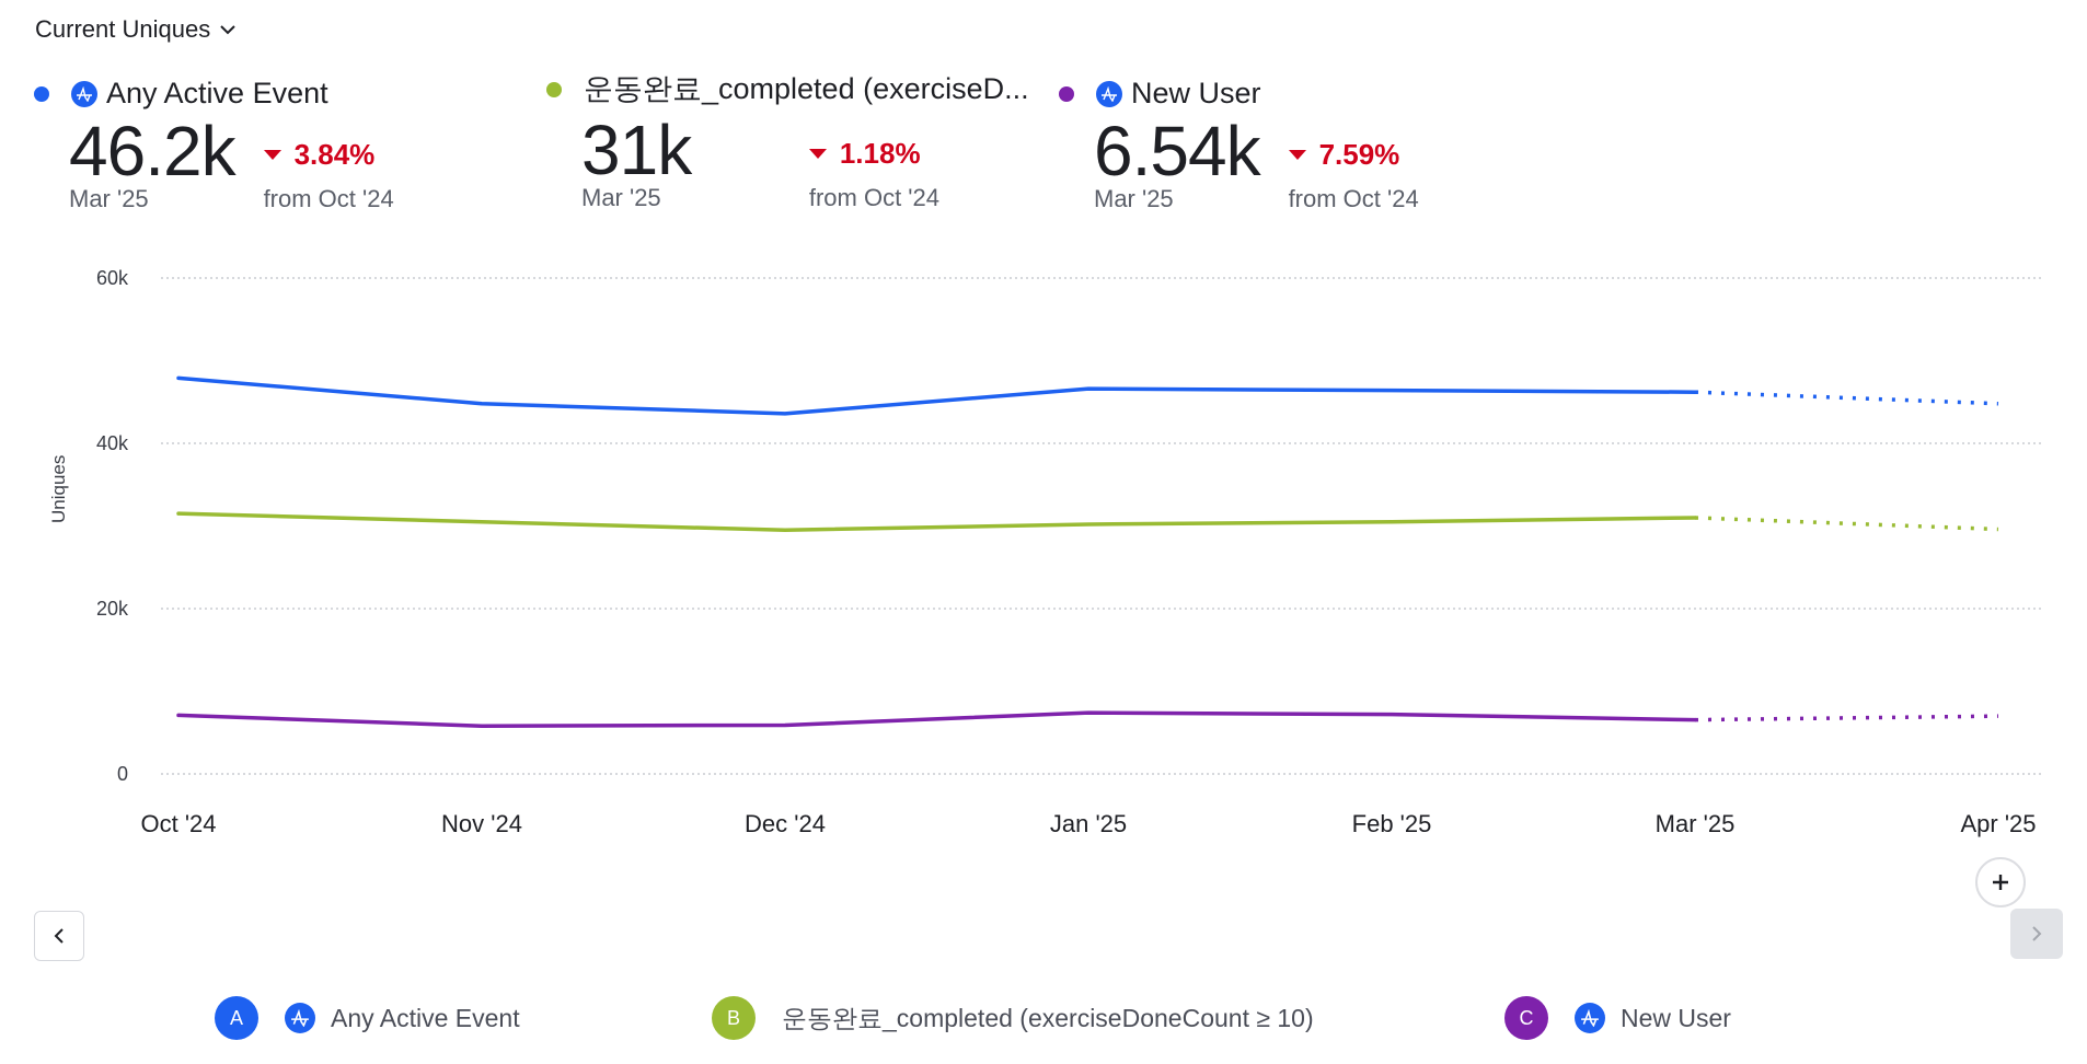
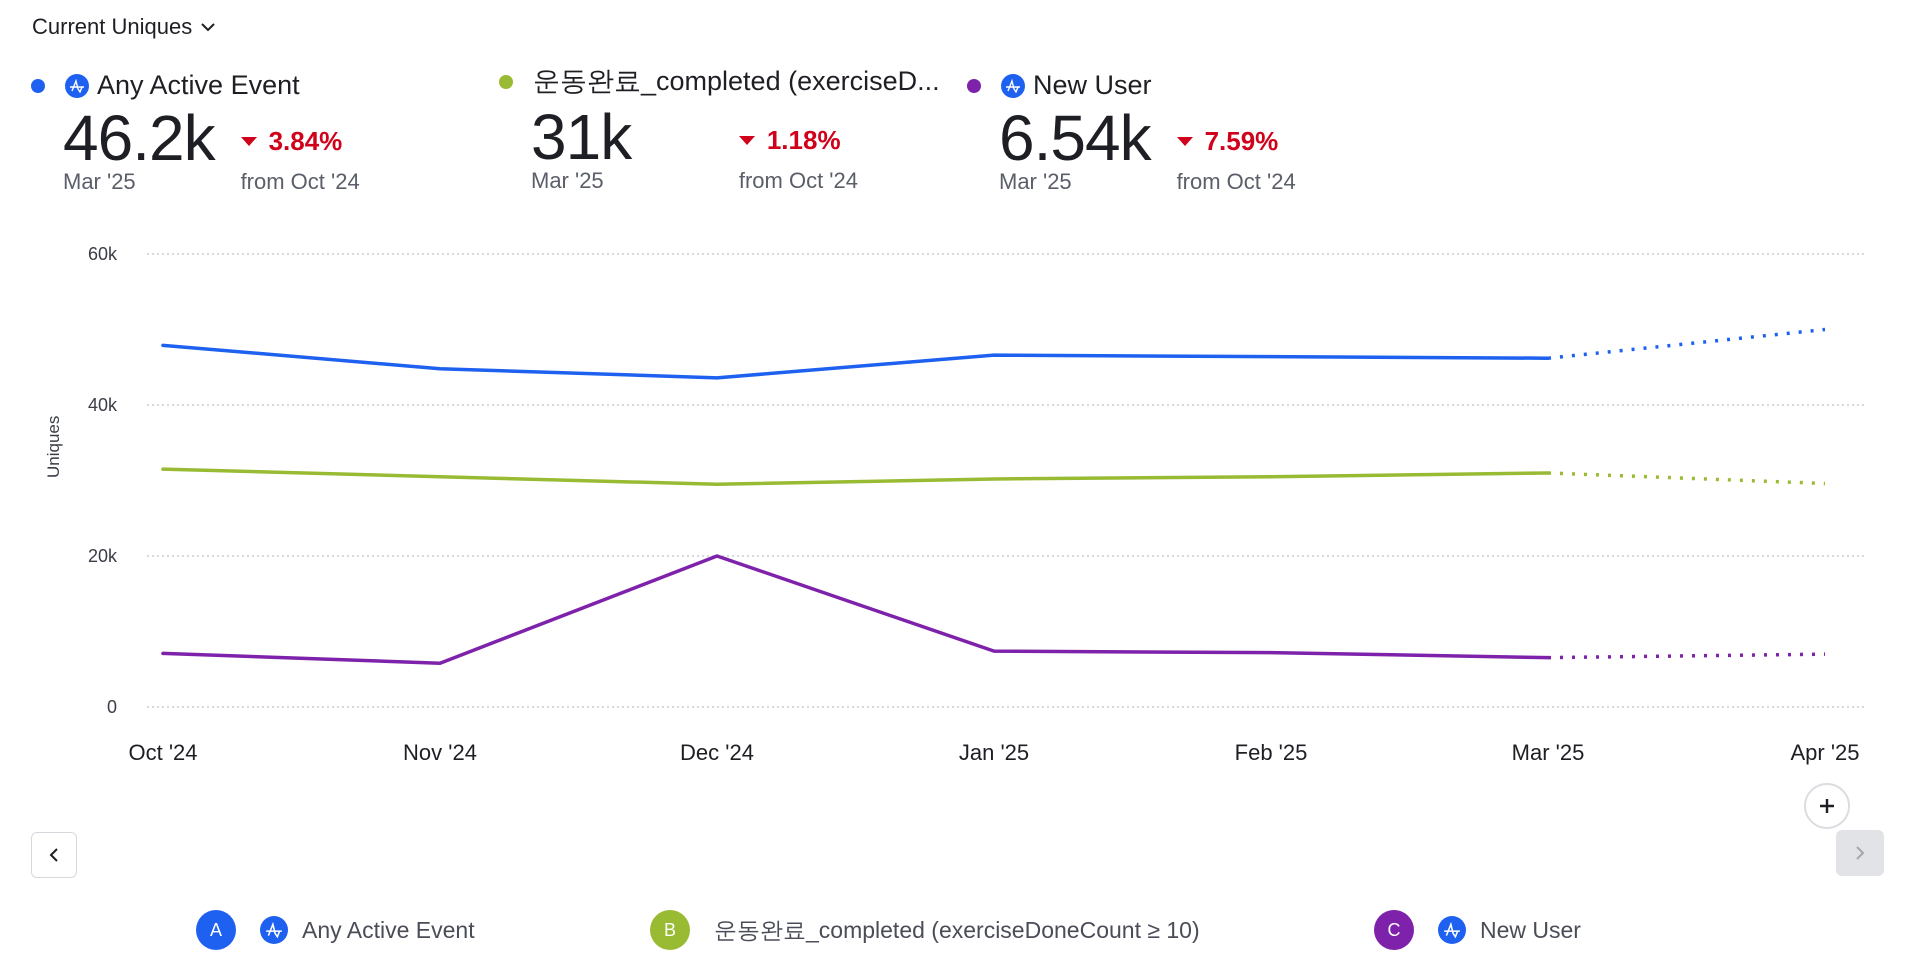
New User/Dec '24: 6k -> 20k
Any Active Event/Apr '25: 45k -> 50k
